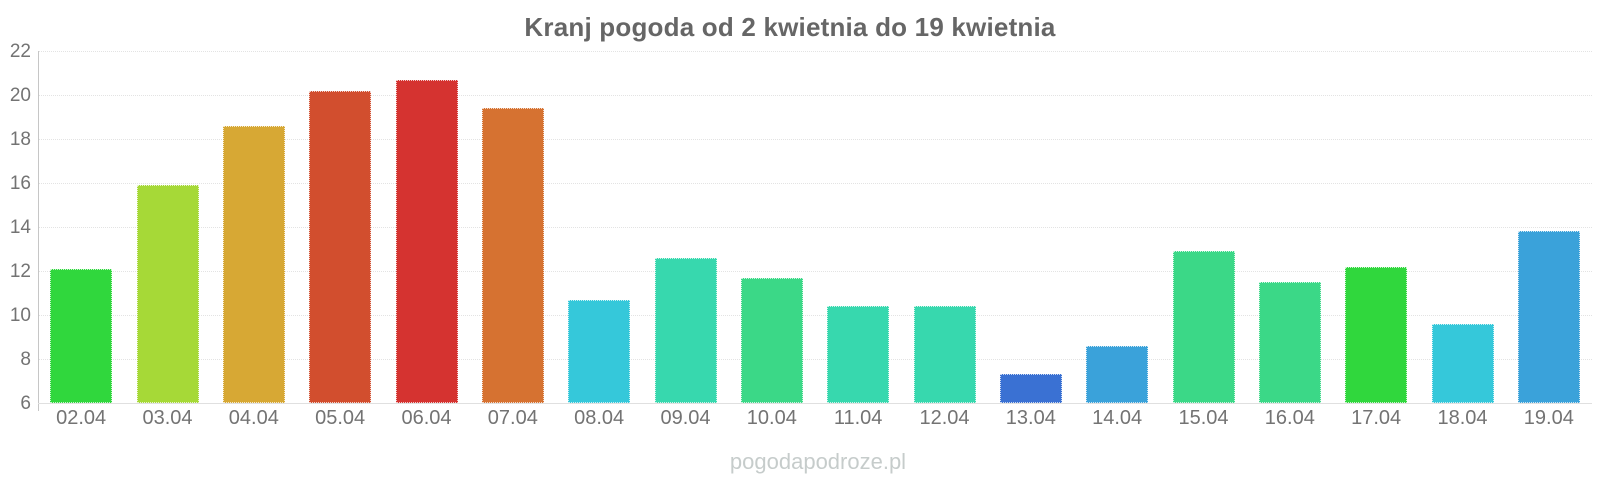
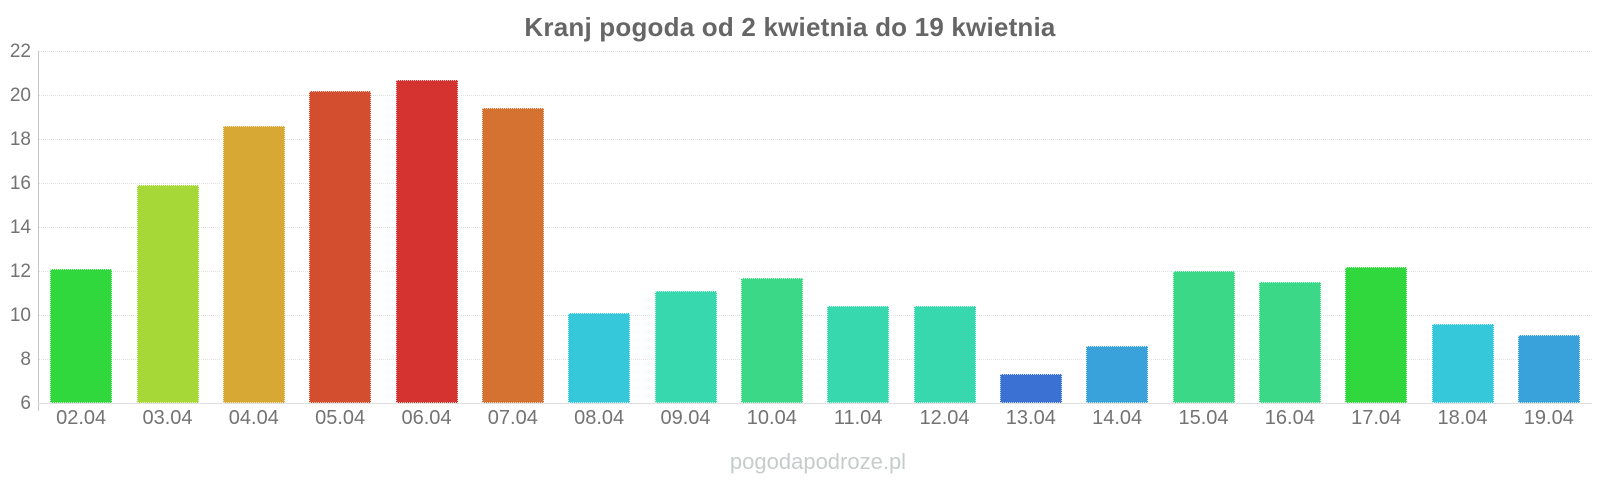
08.04: 10.7 -> 10.1
09.04: 12.6 -> 11.1
15.04: 12.9 -> 12.0
19.04: 13.8 -> 9.1
